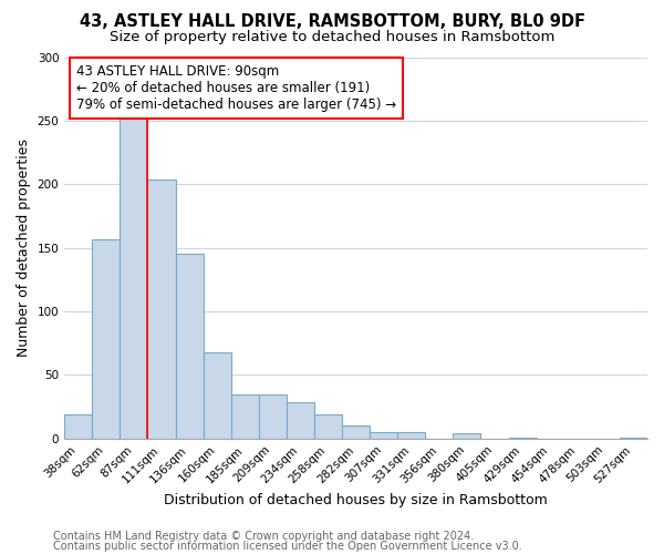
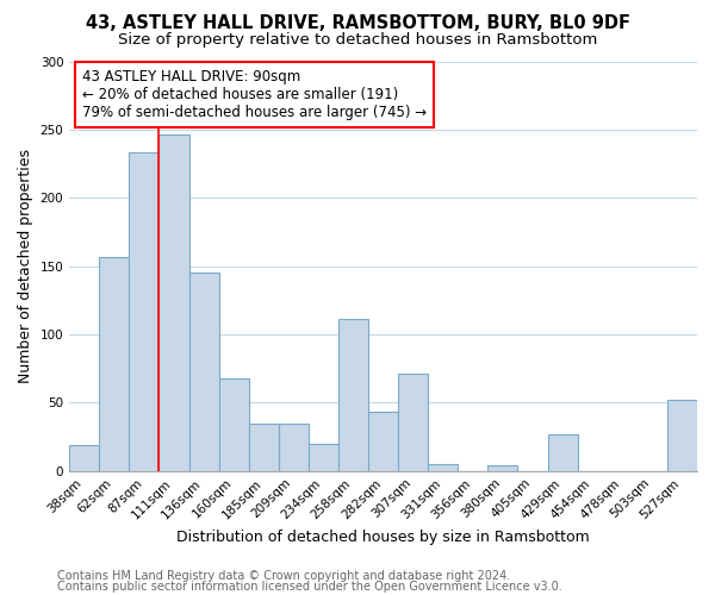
87sqm: 252 -> 233
111sqm: 204 -> 246
234sqm: 29 -> 20
258sqm: 19 -> 111
282sqm: 10 -> 43
307sqm: 5 -> 71
429sqm: 1 -> 27
527sqm: 1 -> 52
